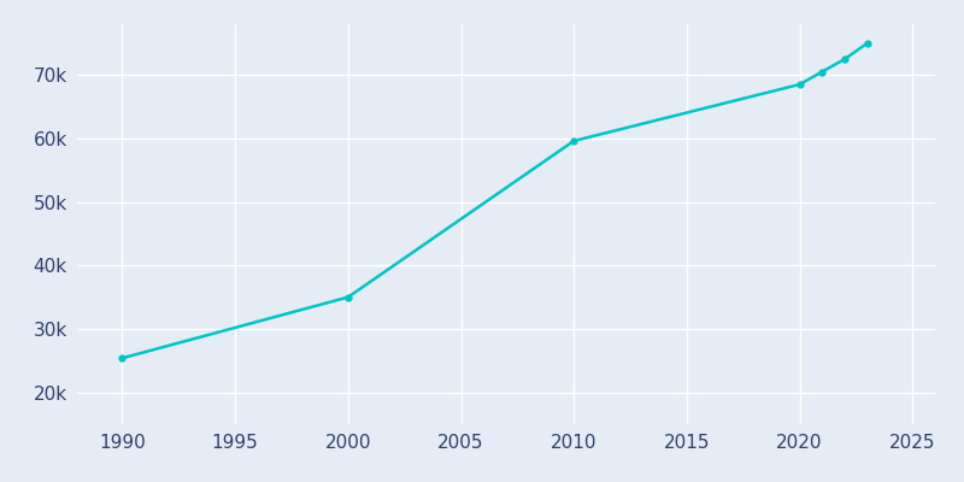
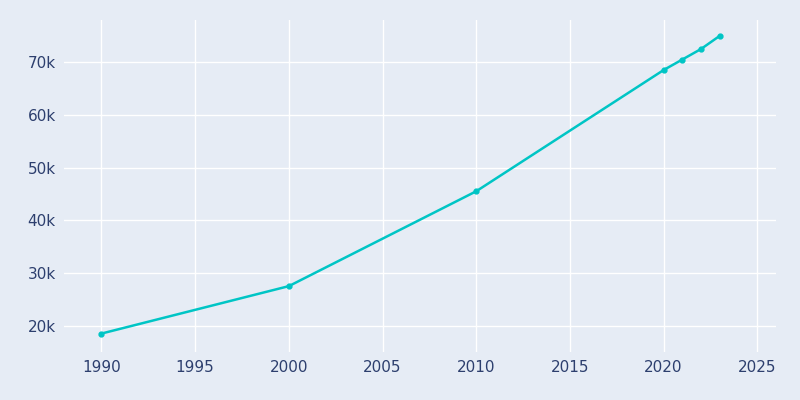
1990: 25.4k -> 18.5k
2000: 35.0k -> 27.5k
2010: 59.6k -> 45.5k
